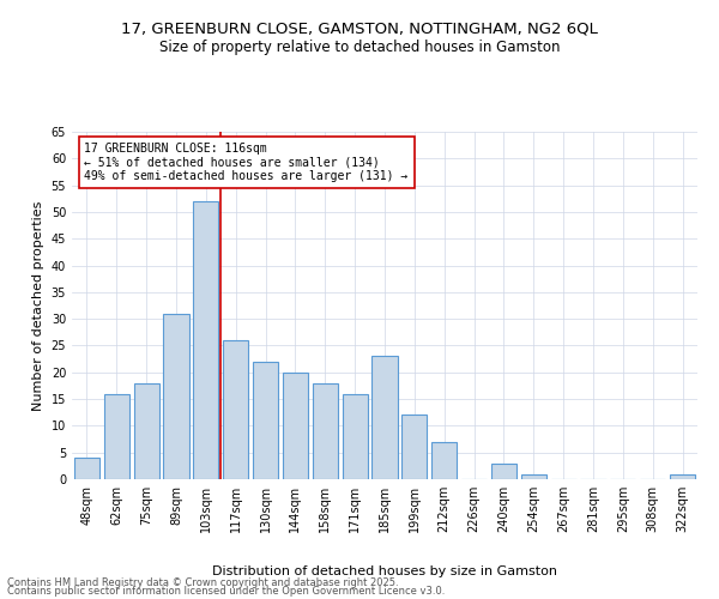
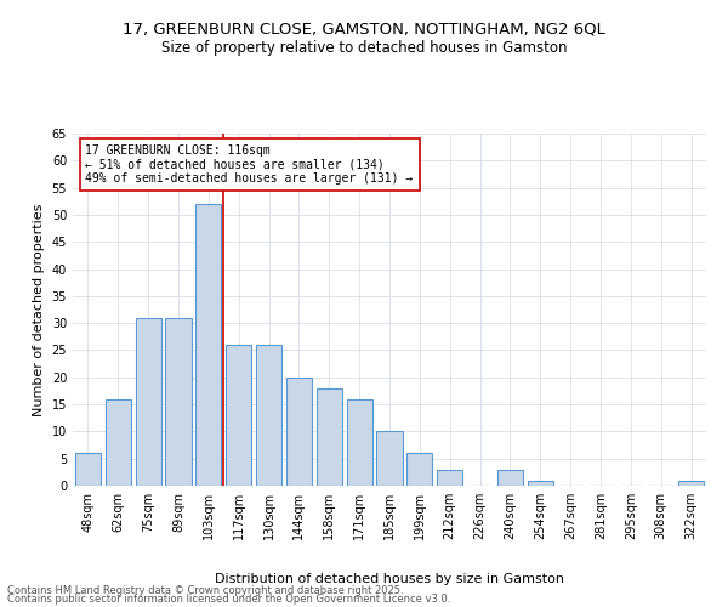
48sqm: 4 -> 6
75sqm: 18 -> 31
130sqm: 22 -> 26
185sqm: 23 -> 10
199sqm: 12 -> 6
212sqm: 7 -> 3
